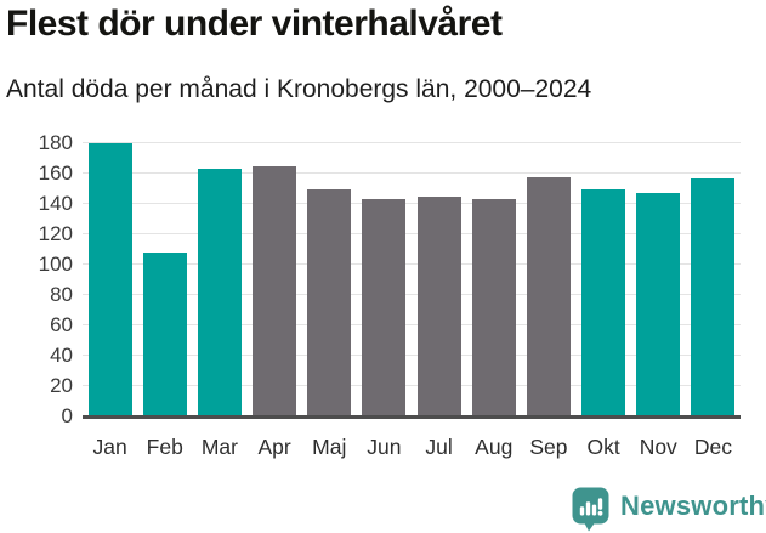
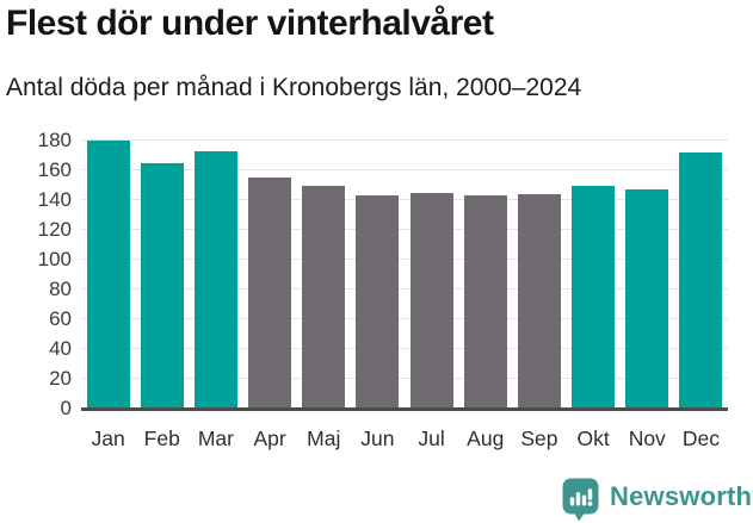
Feb: 108 -> 165
Mar: 163 -> 173
Apr: 165 -> 155
Sep: 158 -> 144
Dec: 157 -> 172
